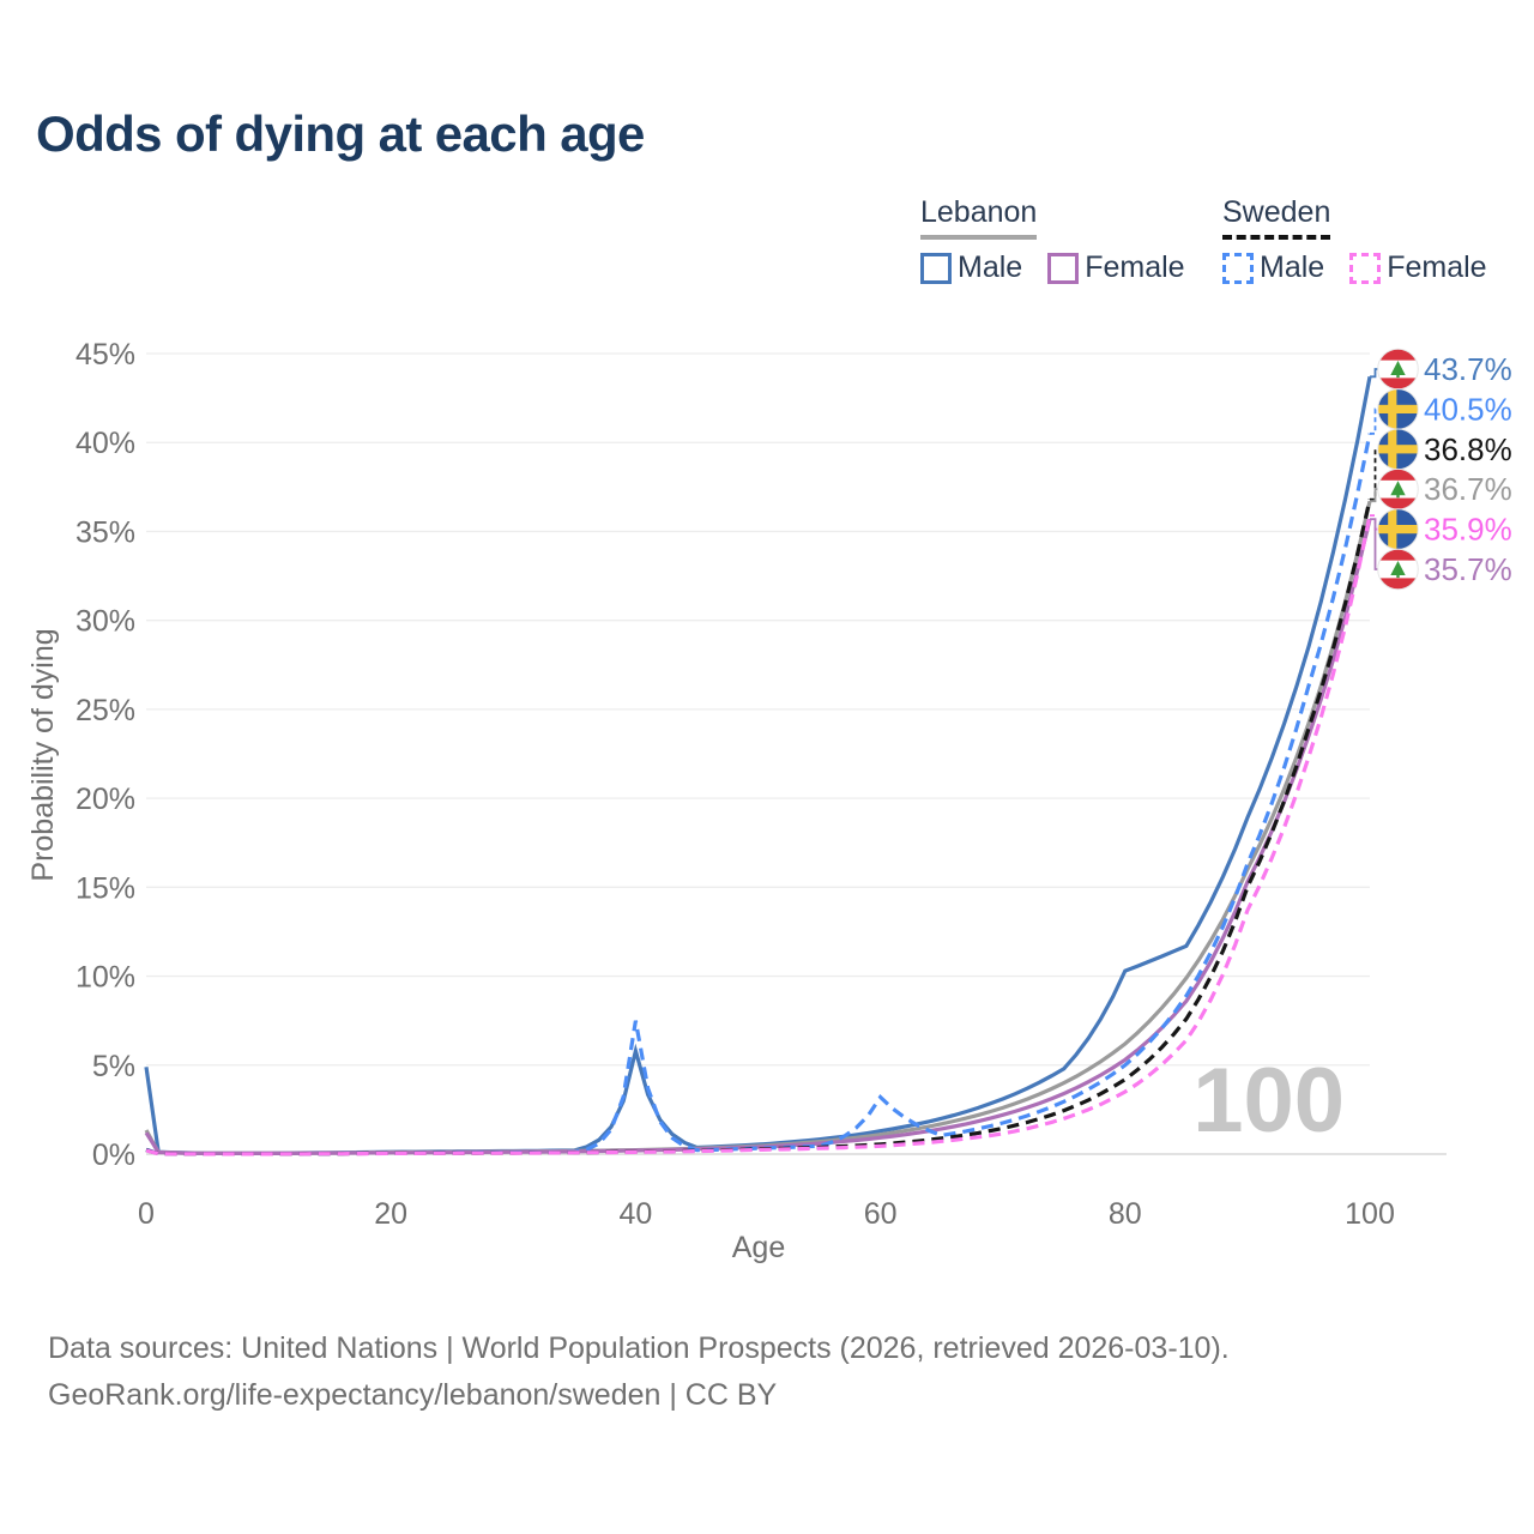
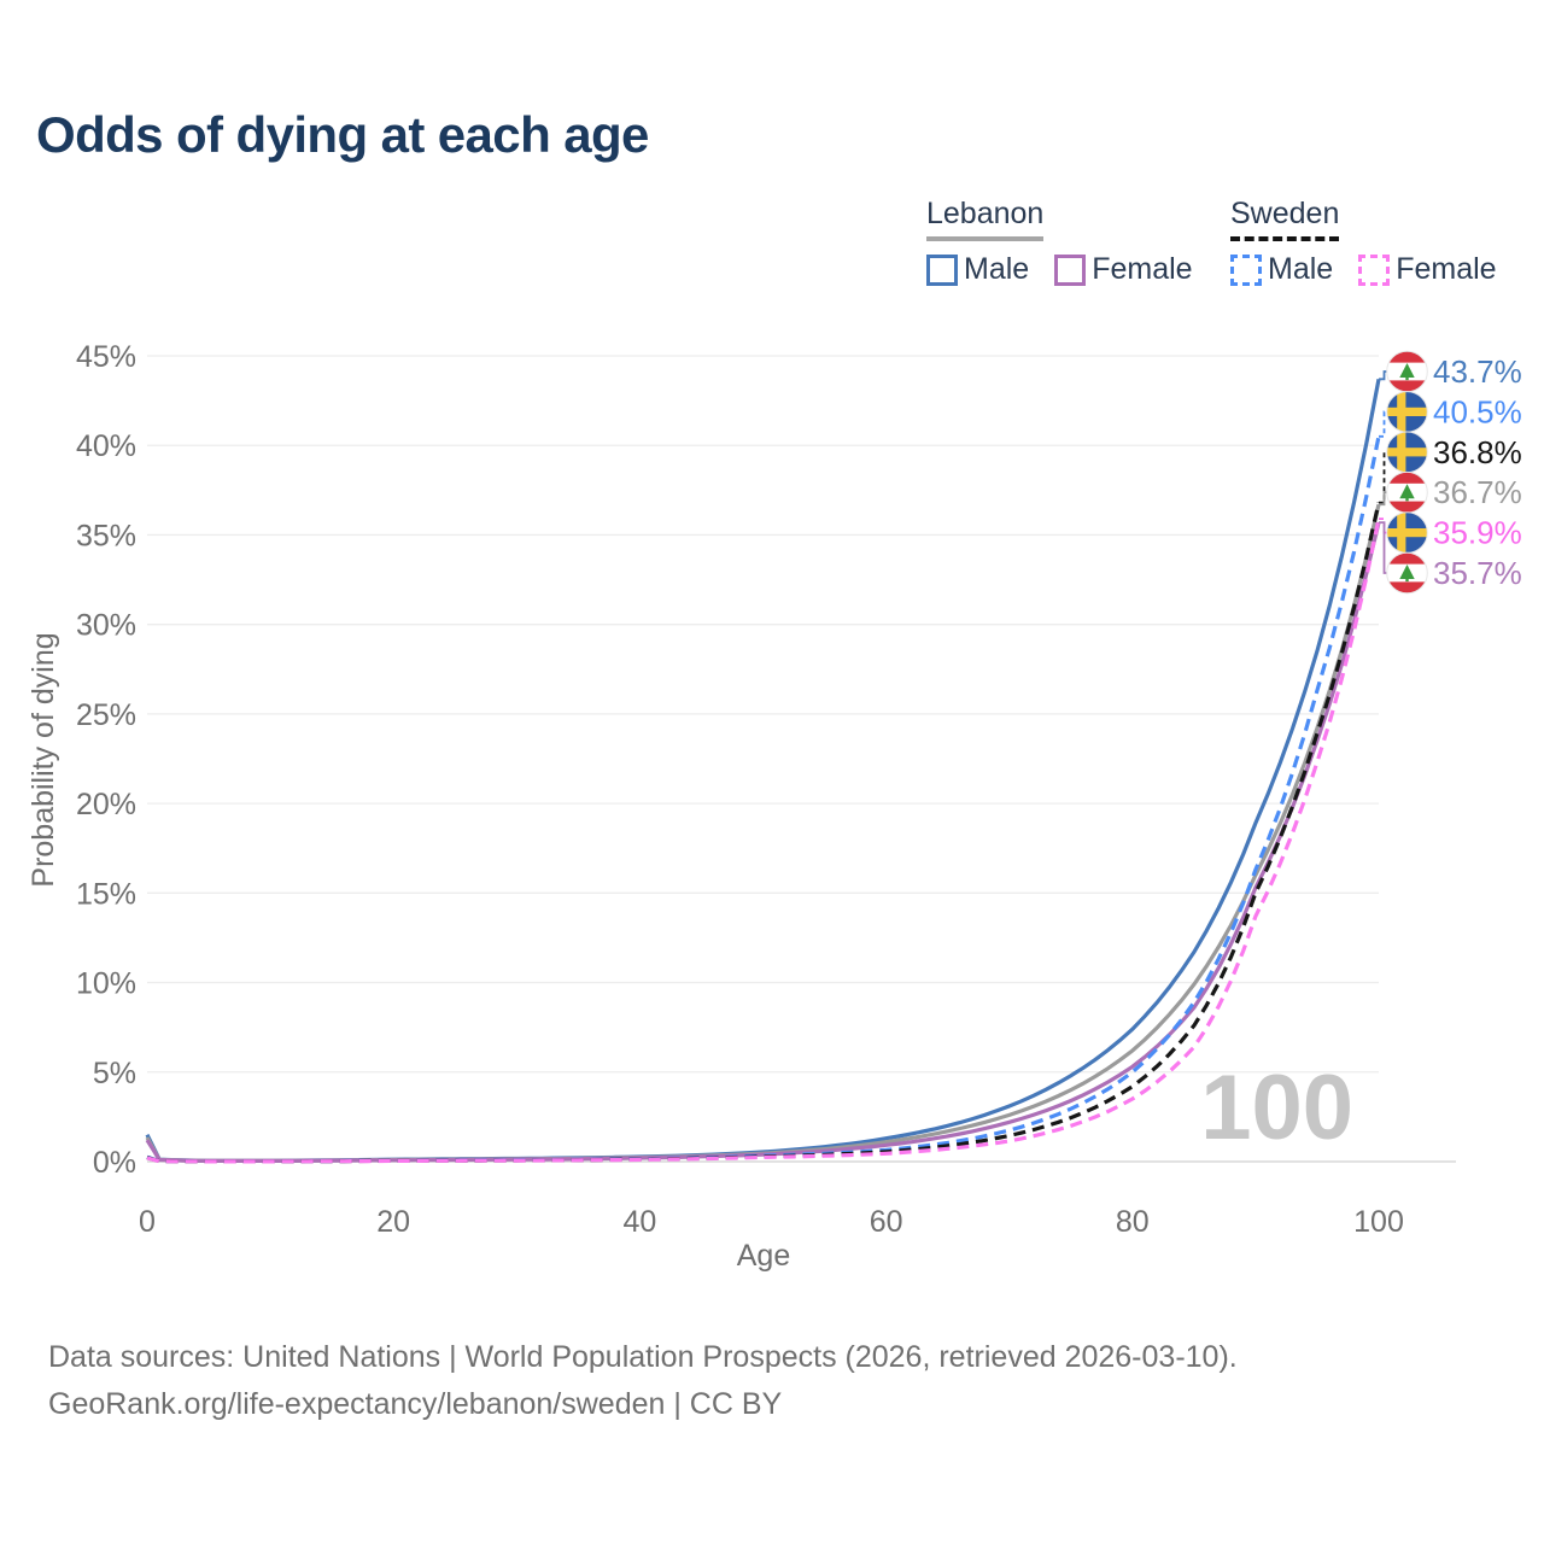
Lebanon Male/0: 4.9% -> 1.5%
Lebanon Male/40: 5.8% -> 0.3%
Sweden Male/40: 7.5% -> 0.1%
Sweden Male/60: 3.2% -> 0.7%
Lebanon Male/80: 10.3% -> 7.4%
